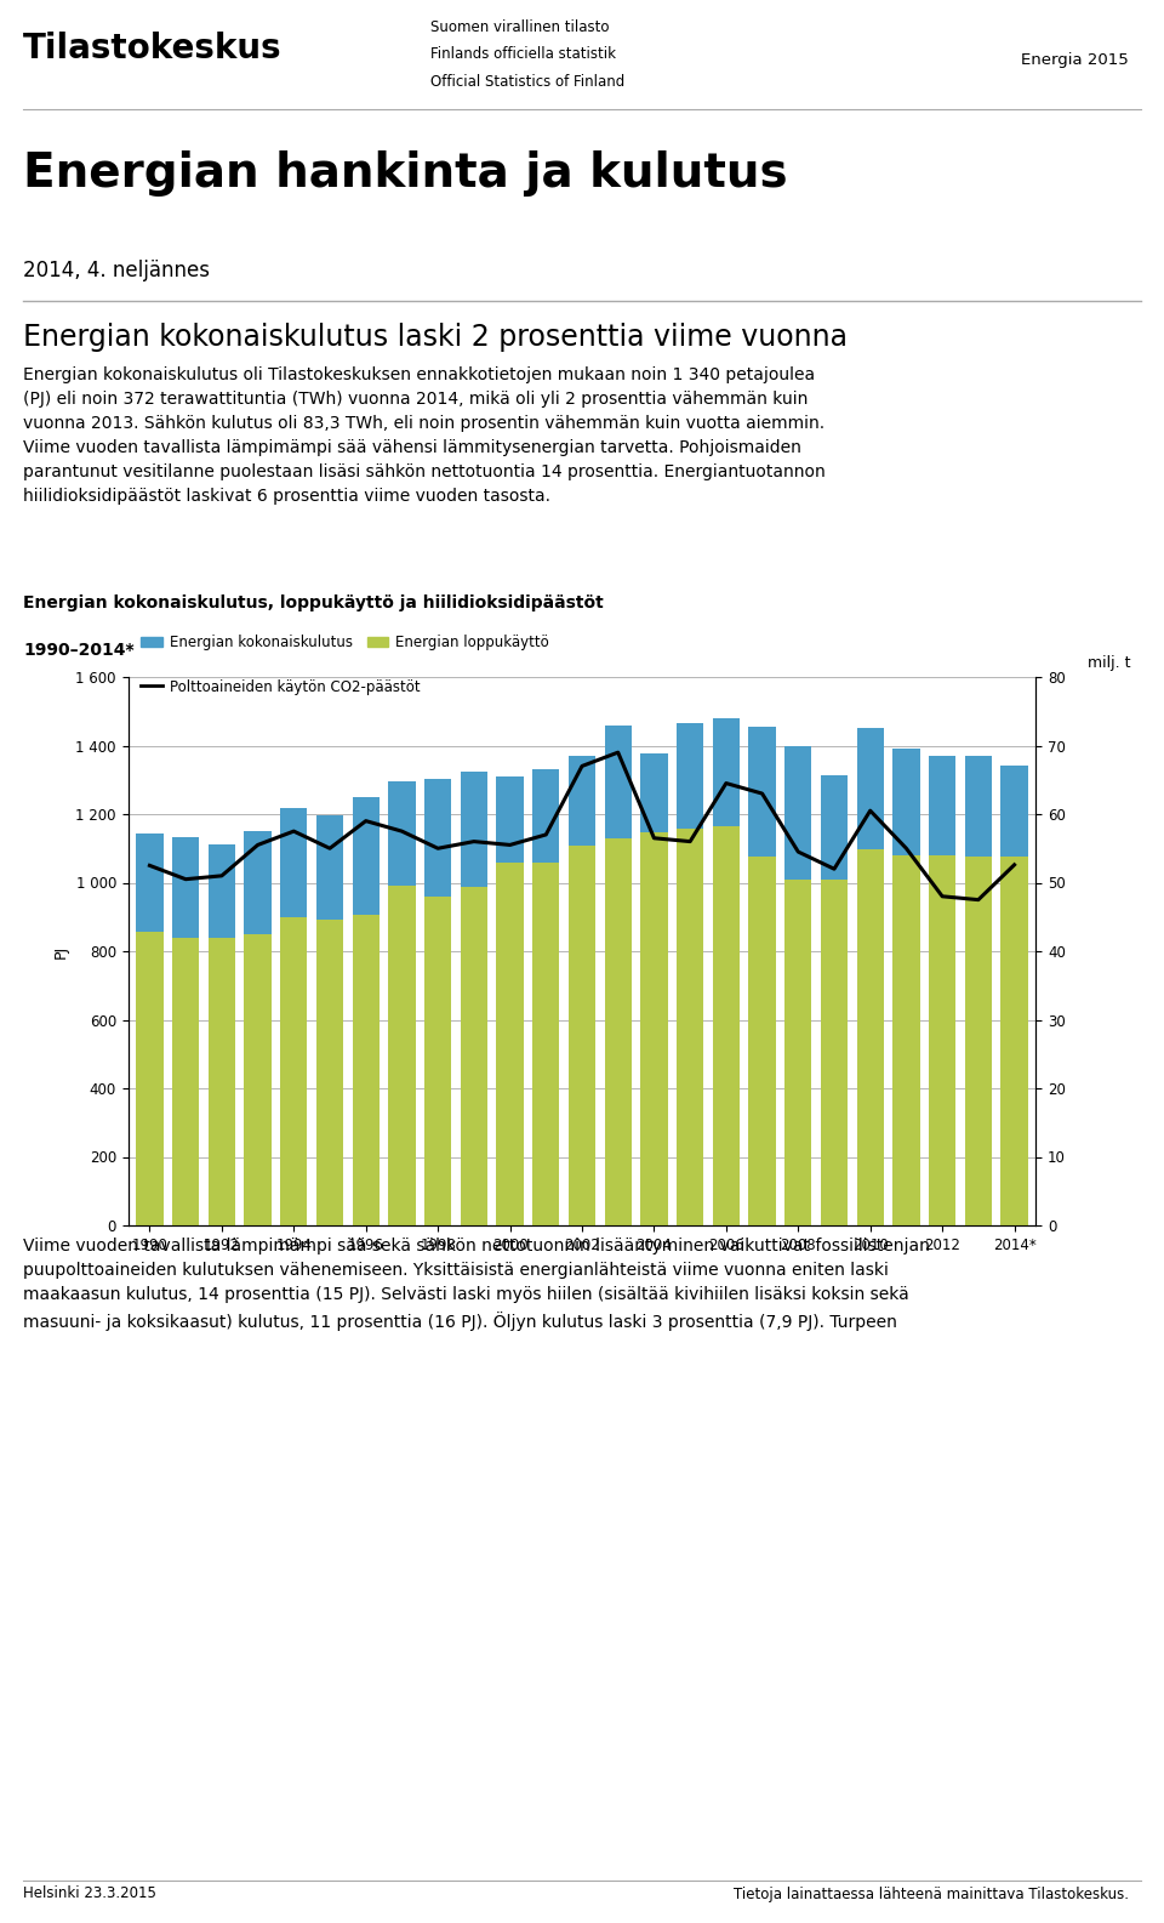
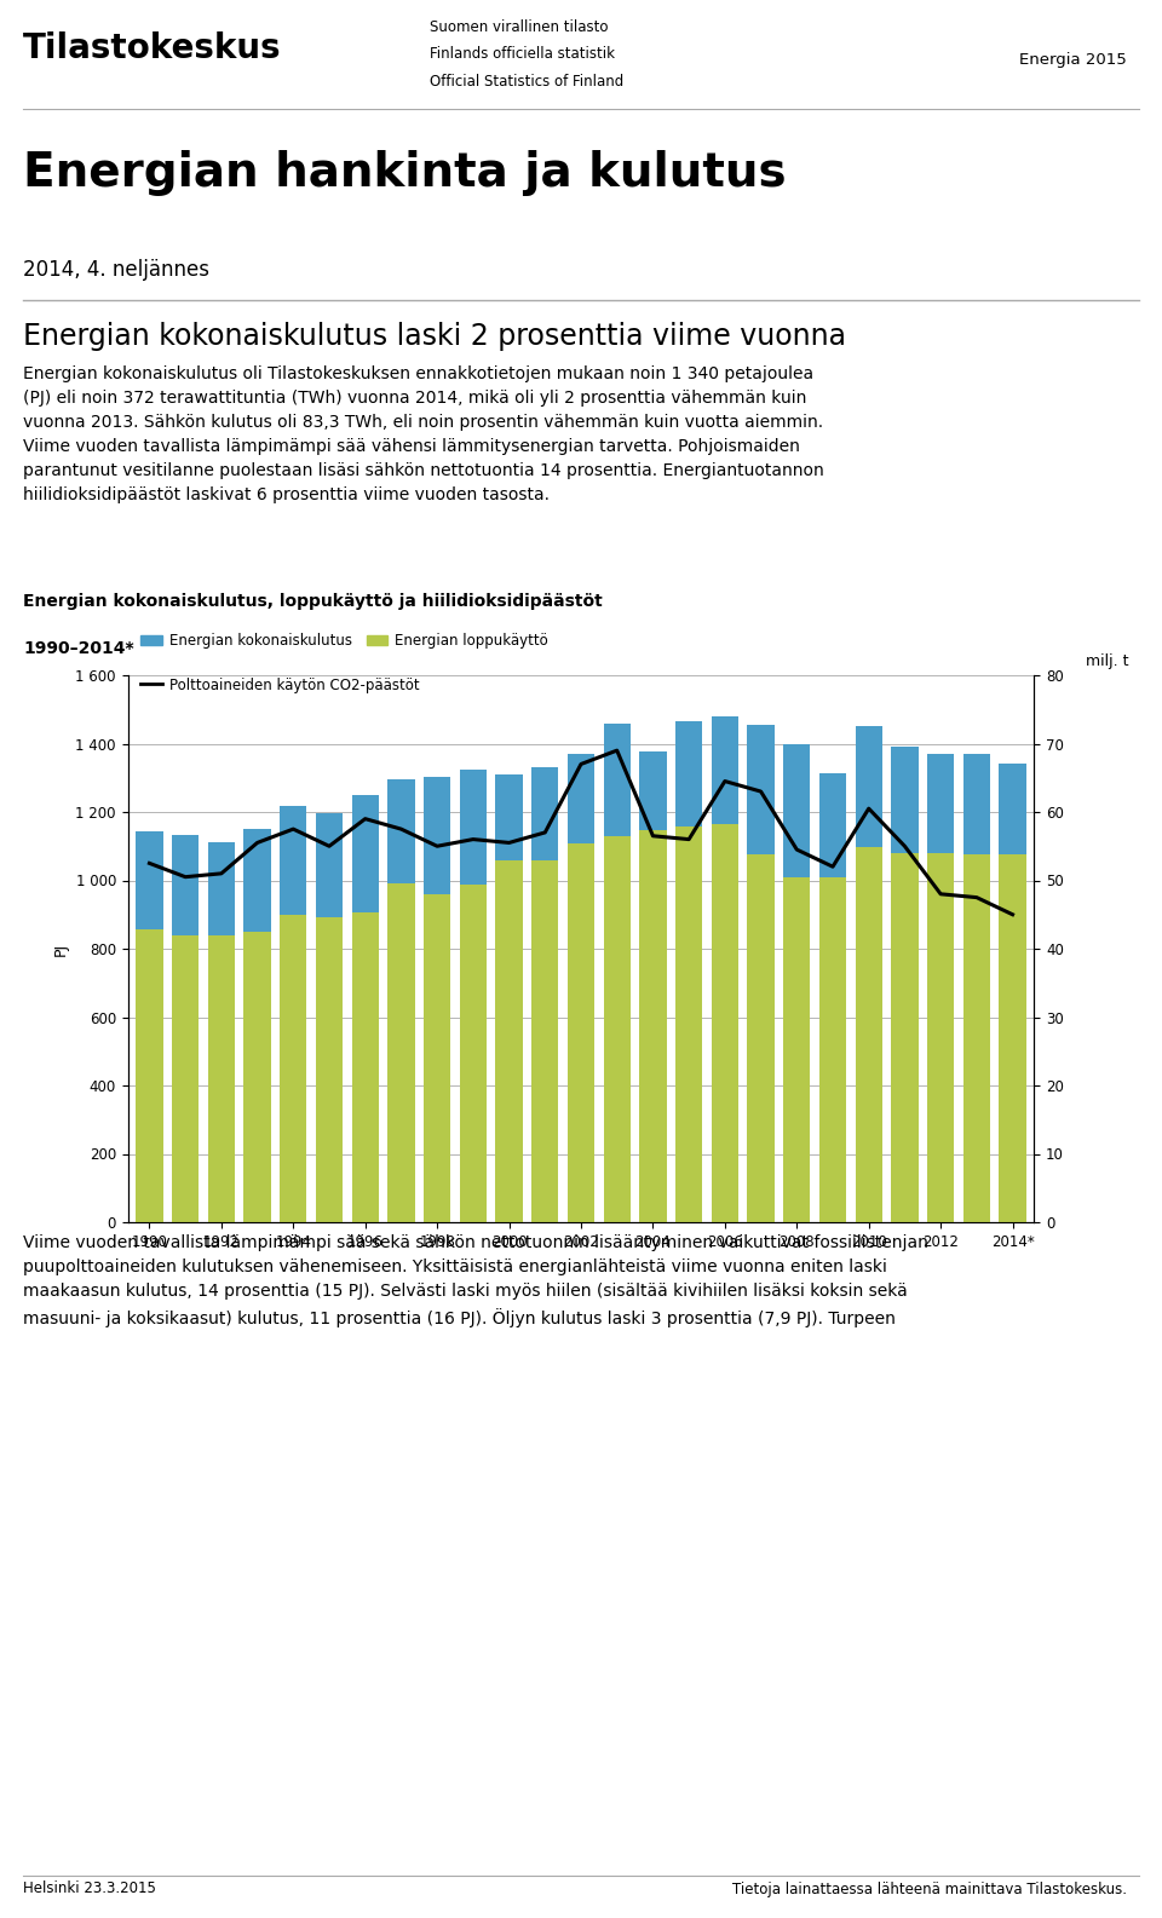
Polttoaineiden käytön CO2-päästöt/2014*: 52.6 -> 45.0
